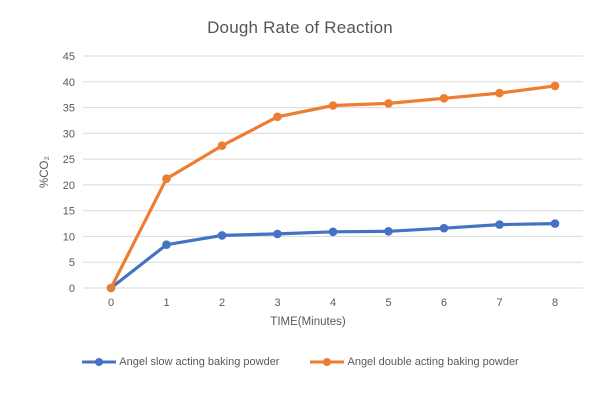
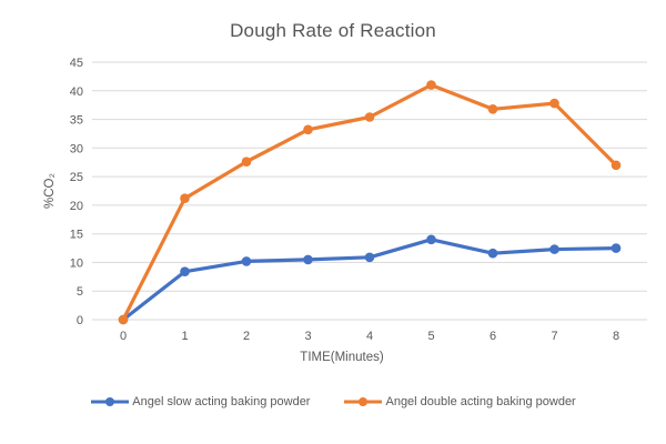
Angel slow acting baking powder/5: 11 -> 14
Angel double acting baking powder/5: 36 -> 41
Angel double acting baking powder/8: 39 -> 27
